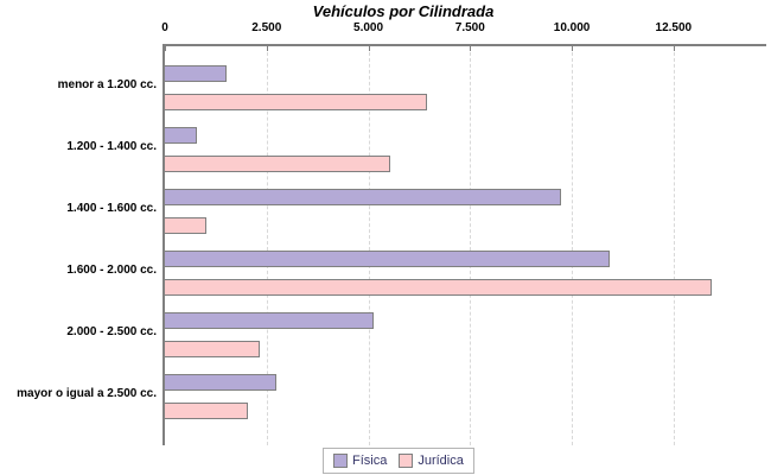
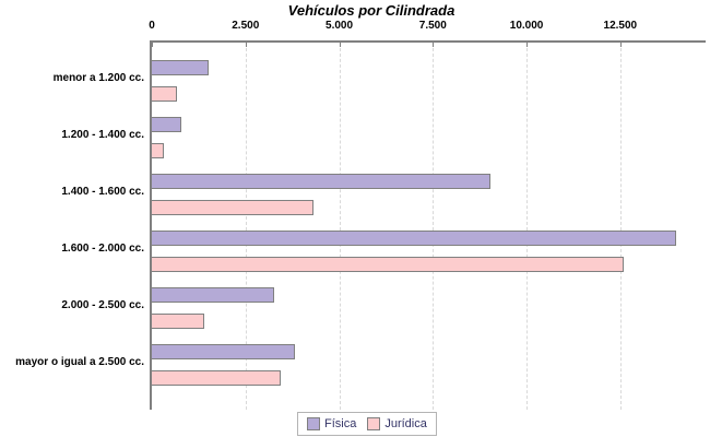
Jurídica/menor a 1.200 cc.: 6400 -> 600
Jurídica/1.200 - 1.400 cc.: 5500 -> 300
Física/1.400 - 1.600 cc.: 9700 -> 9000
Jurídica/1.400 - 1.600 cc.: 1000 -> 4300
Física/1.600 - 2.000 cc.: 10900 -> 14000
Jurídica/1.600 - 2.000 cc.: 13400 -> 12600
Física/2.000 - 2.500 cc.: 5100 -> 3200
Jurídica/2.000 - 2.500 cc.: 2300 -> 1400
Física/mayor o igual a 2.500 cc.: 2700 -> 3800
Jurídica/mayor o igual a 2.500 cc.: 2000 -> 3400
